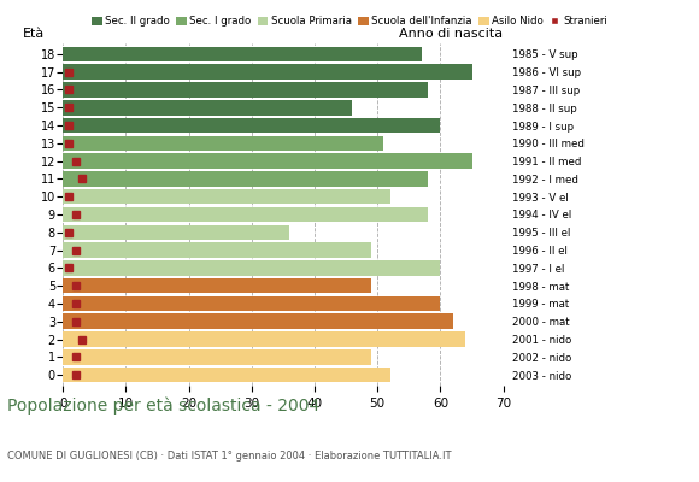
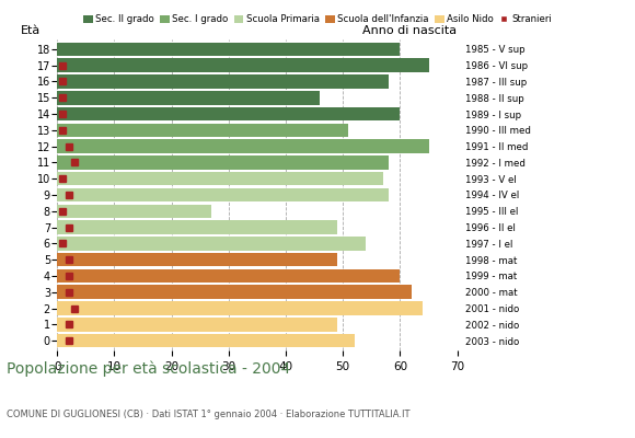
18: 57 -> 60
10: 52 -> 57
8: 36 -> 27
6: 60 -> 54
